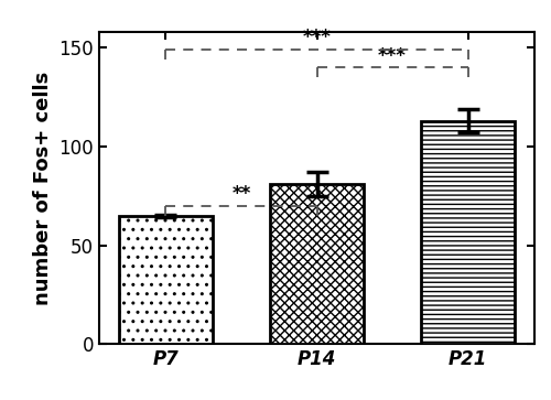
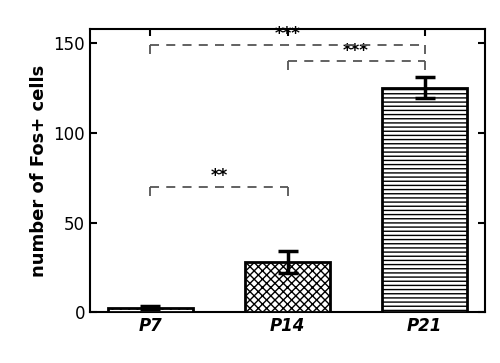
P7: 65 -> 3
P14: 81 -> 28
P21: 113 -> 125
